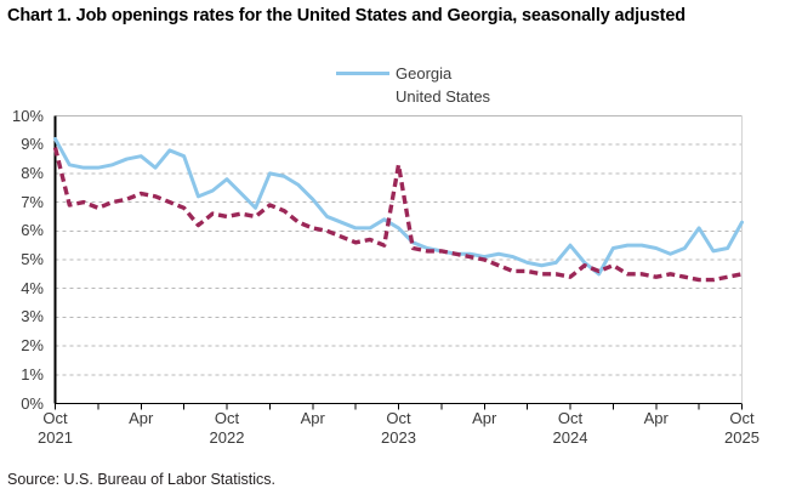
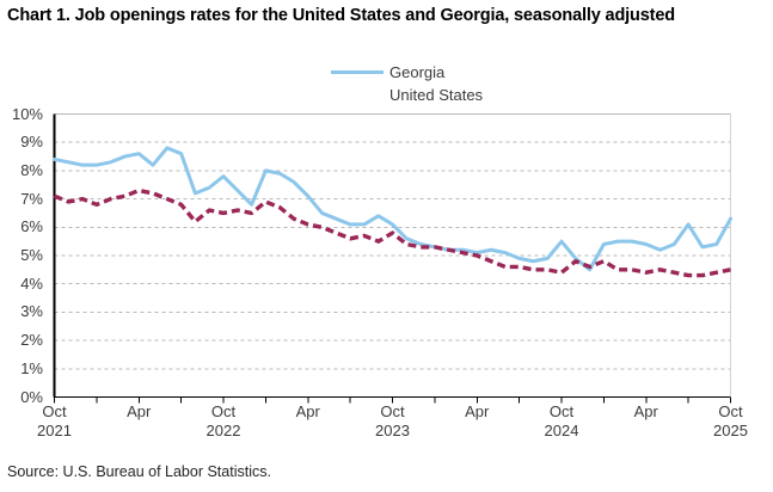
Georgia/Oct 2021: 9.2% -> 8.4%
United States/Oct 2021: 8.9% -> 7.1%
United States/Oct 2023: 8.3% -> 5.8%
